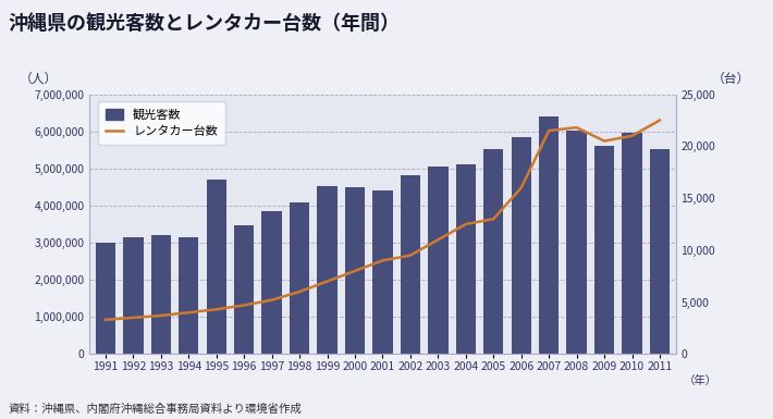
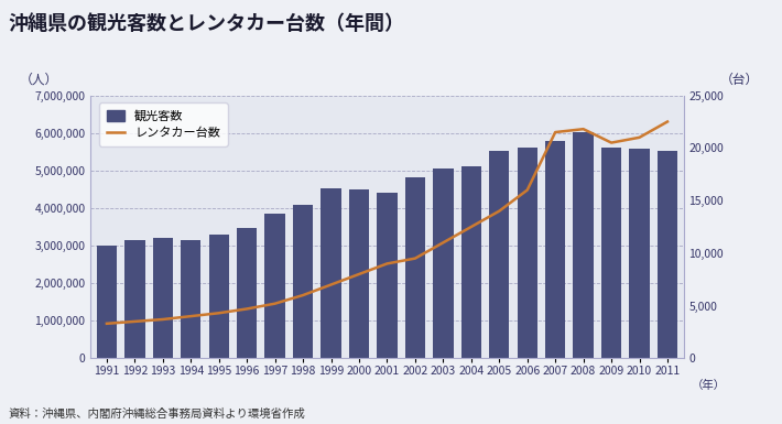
観光客数/1995: 4,700,000 -> 3,280,000
レンタカー台数/2005: 13,000 -> 14,000
観光客数/2006: 5,850,000 -> 5,620,000
観光客数/2007: 6,400,000 -> 5,800,000
観光客数/2010: 5,950,000 -> 5,580,000
